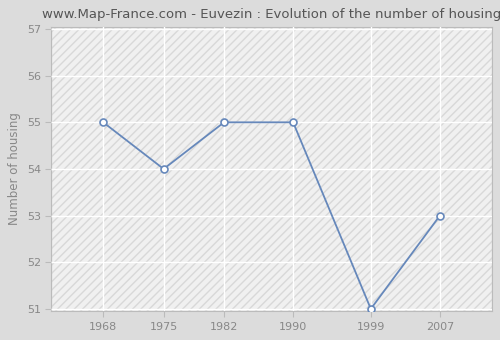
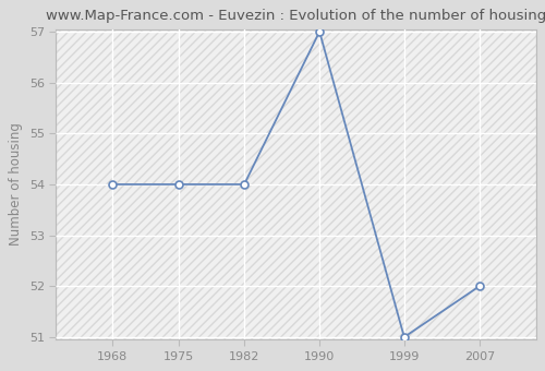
1968: 55 -> 54
1982: 55 -> 54
1990: 55 -> 57
2007: 53 -> 52
